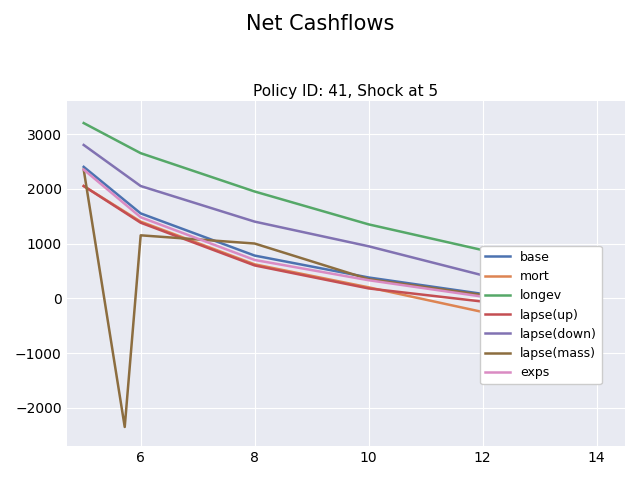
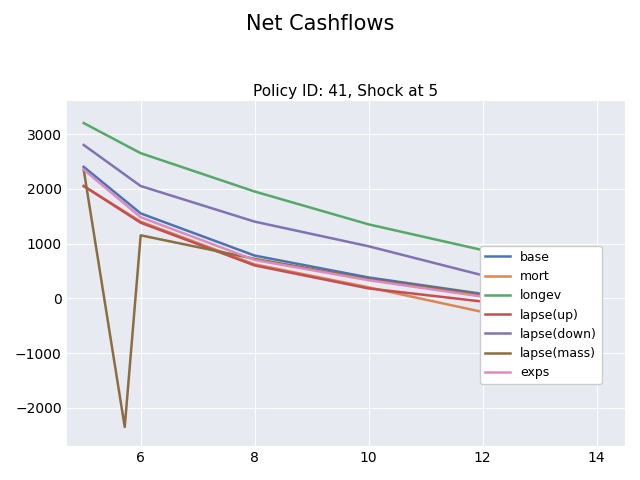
lapse(mass)/8: 1000 -> 720
